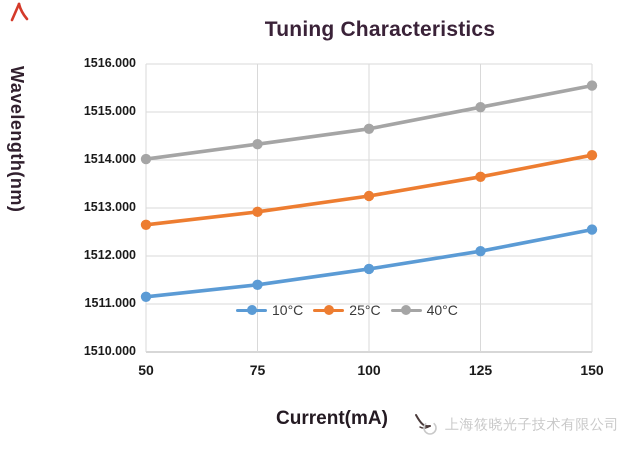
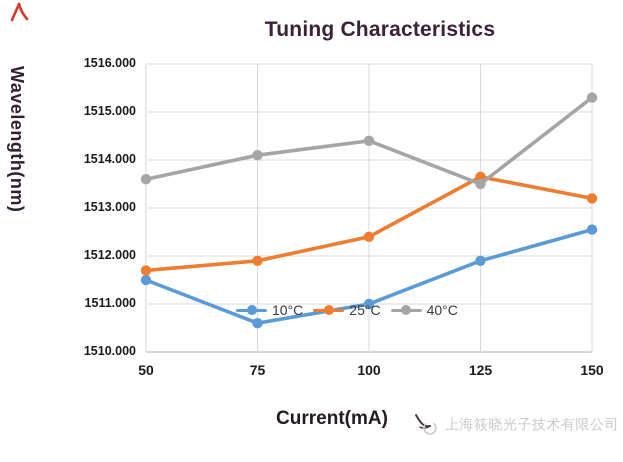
10°C/50: 1511.2 -> 1511.5
25°C/50: 1512.7 -> 1511.7
40°C/50: 1514.0 -> 1513.6
10°C/75: 1511.4 -> 1510.6
25°C/75: 1512.9 -> 1511.9
40°C/75: 1514.3 -> 1514.1
10°C/100: 1511.7 -> 1511.0
25°C/100: 1513.2 -> 1512.4
40°C/100: 1514.7 -> 1514.4
10°C/125: 1512.1 -> 1511.9
40°C/125: 1515.1 -> 1513.5
25°C/150: 1514.1 -> 1513.2
40°C/150: 1515.5 -> 1515.3
